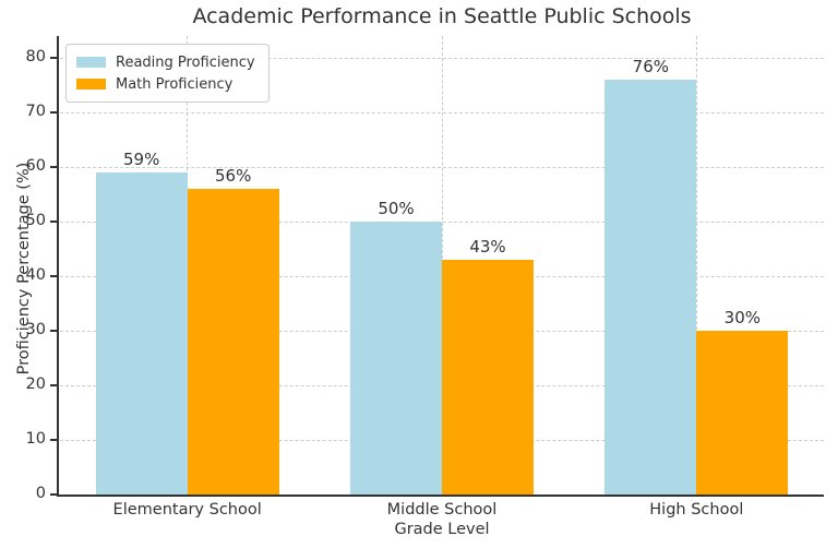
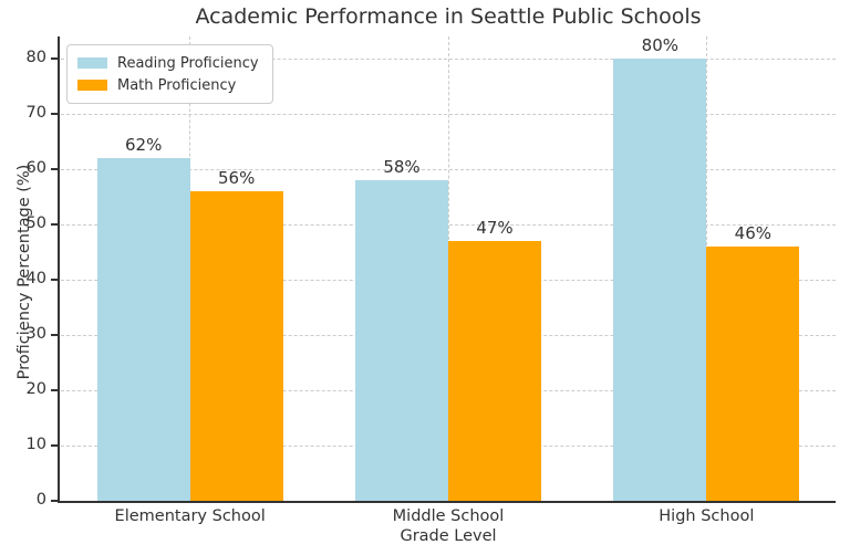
Reading Proficiency/Elementary School: 59% -> 62%
Reading Proficiency/Middle School: 50% -> 58%
Math Proficiency/Middle School: 43% -> 47%
Reading Proficiency/High School: 76% -> 80%
Math Proficiency/High School: 30% -> 46%
